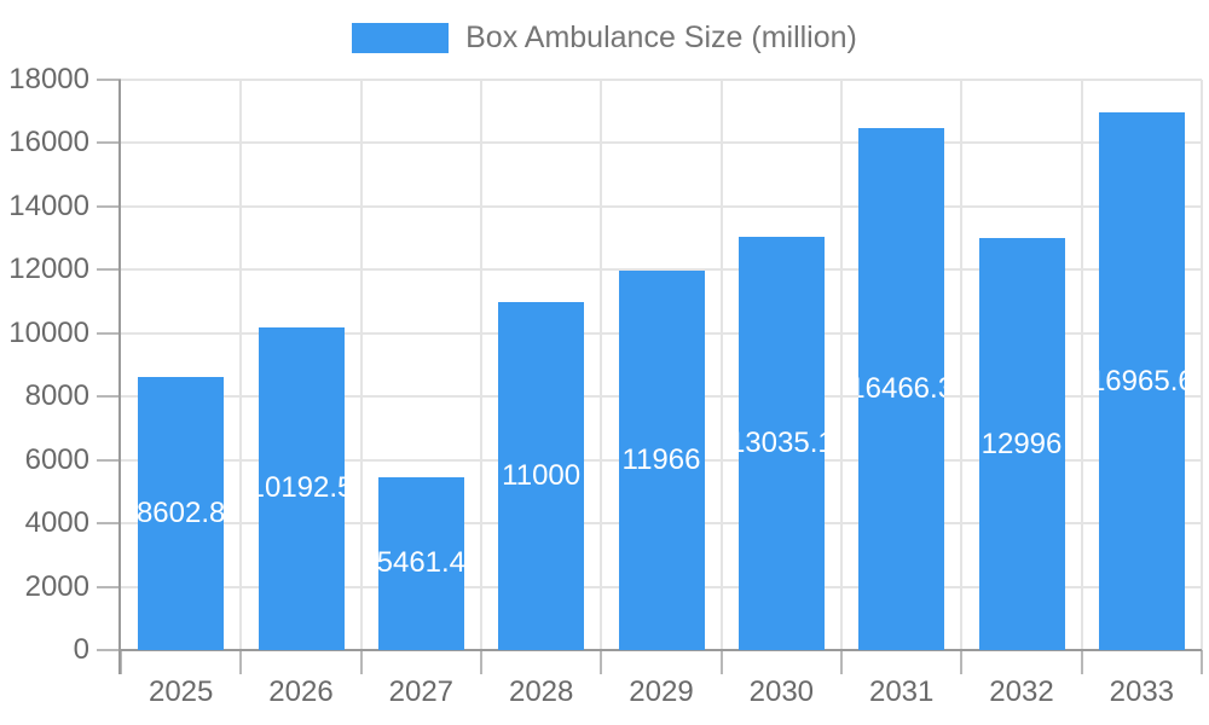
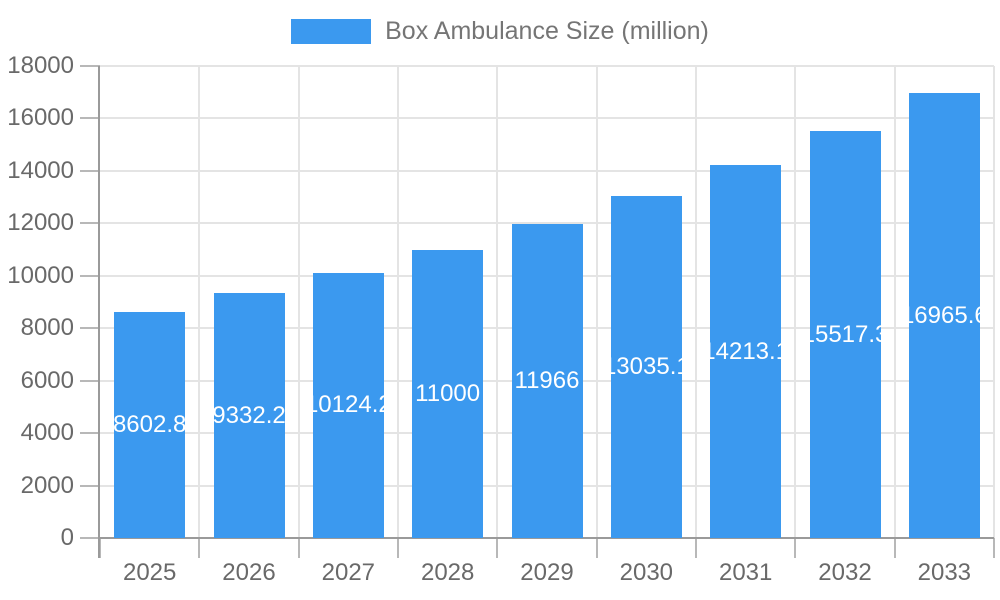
2026: 10192.5 -> 9332.2
2027: 5461.4 -> 10124.2
2031: 16466.3 -> 14213.1
2032: 12996 -> 15517.3
